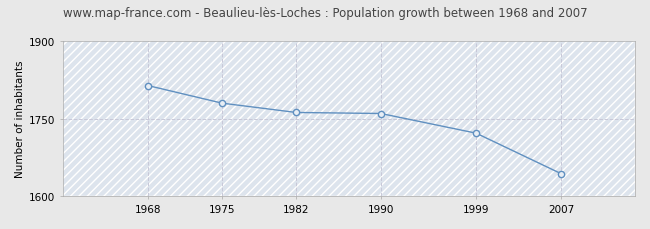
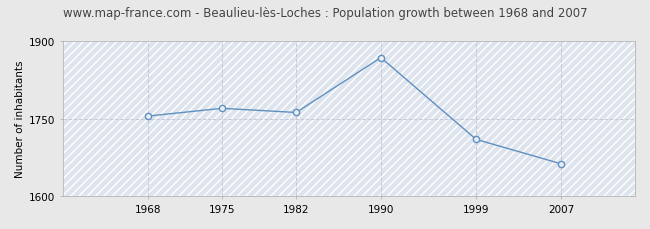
1968: 1814 -> 1755
1975: 1780 -> 1770
1990: 1760 -> 1868
1999: 1722 -> 1710
2007: 1644 -> 1663
